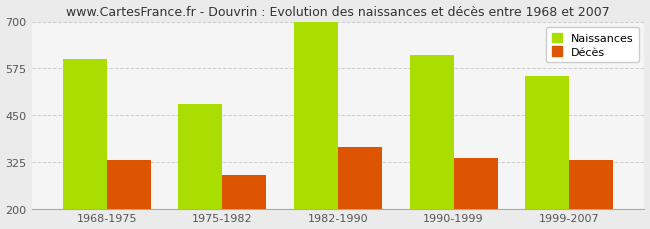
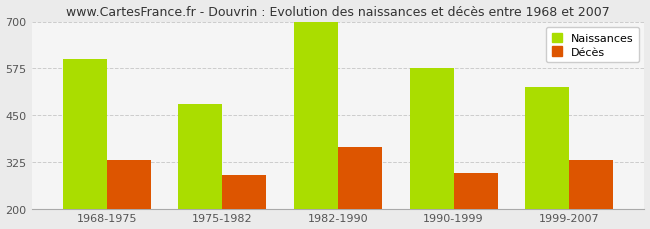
Naissances/1990-1999: 610 -> 575
Décès/1990-1999: 335 -> 295
Naissances/1999-2007: 555 -> 525
